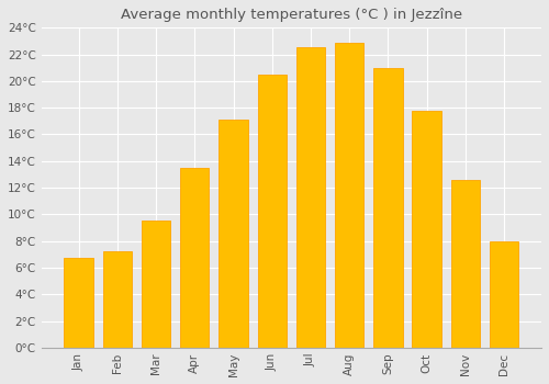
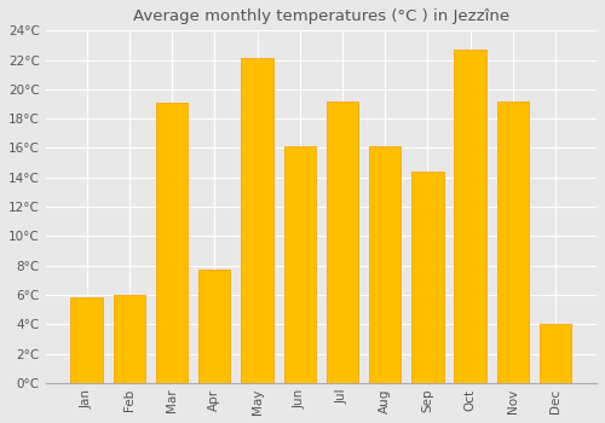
Jan: 6.7°C -> 5.8°C
Feb: 7.2°C -> 6.0°C
Mar: 9.5°C -> 19.1°C
Apr: 13.5°C -> 7.7°C
May: 17.1°C -> 22.1°C
Jun: 20.5°C -> 16.1°C
Jul: 22.5°C -> 19.2°C
Aug: 22.9°C -> 16.1°C
Sep: 21.0°C -> 14.4°C
Oct: 17.8°C -> 22.7°C
Nov: 12.6°C -> 19.2°C
Dec: 8.0°C -> 4.0°C
